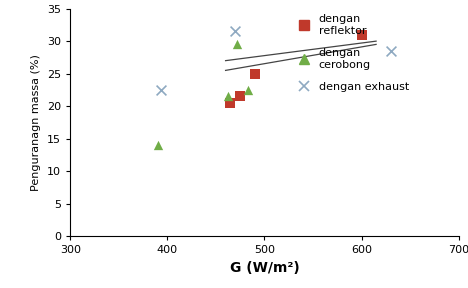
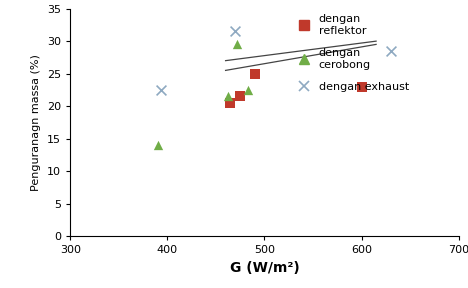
dengan reflektor/600: 31.0 -> 23.0
